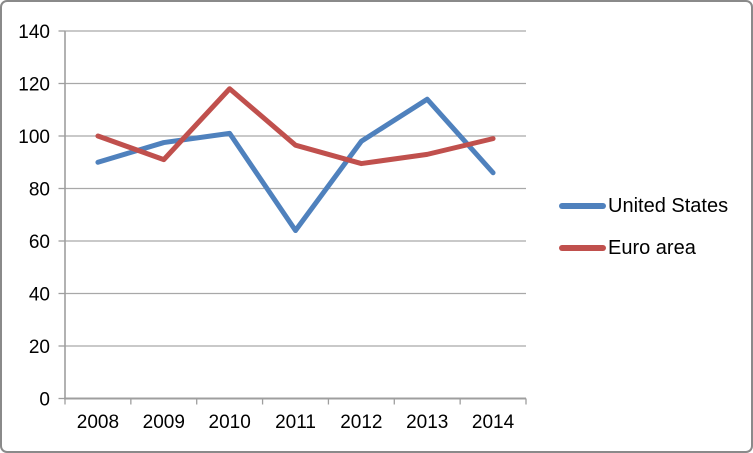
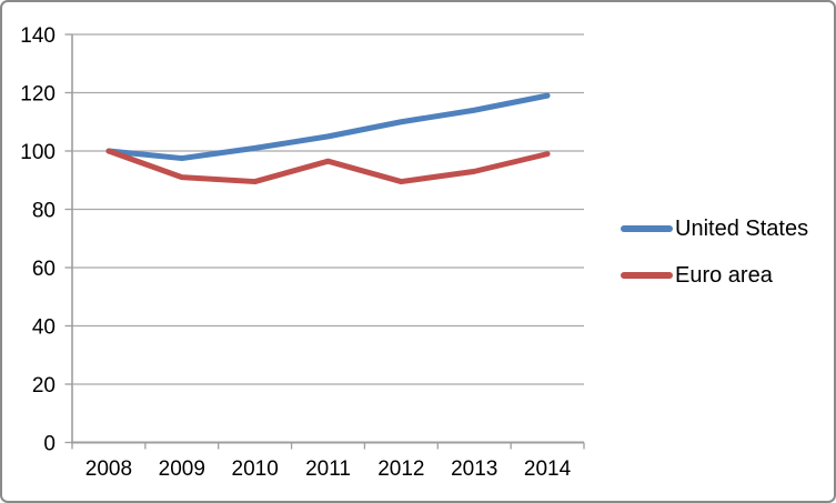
United States/2008: 90 -> 100
Euro area/2010: 118 -> 90
United States/2011: 64 -> 105
United States/2012: 98 -> 110
United States/2014: 86 -> 119
